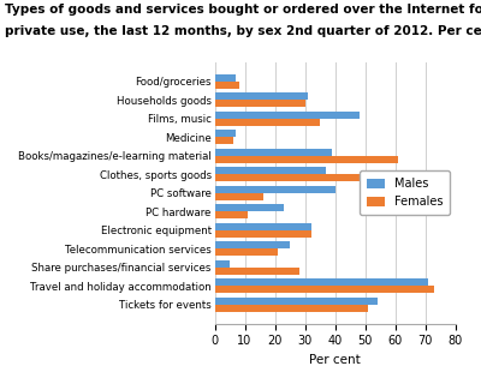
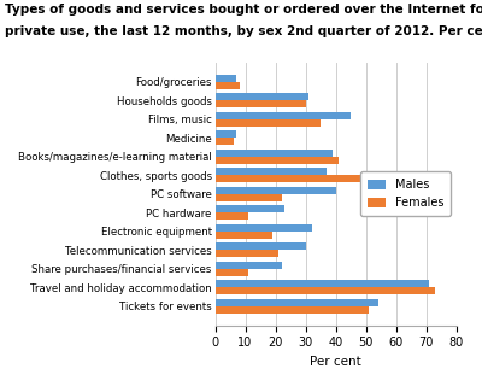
Males/Films, music: 48 -> 45
Females/Books/magazines/e-learning material: 61 -> 41
Females/PC software: 16 -> 22
Females/Electronic equipment: 32 -> 19
Males/Telecommunication services: 25 -> 30
Males/Share purchases/financial services: 5 -> 22
Females/Share purchases/financial services: 28 -> 11
